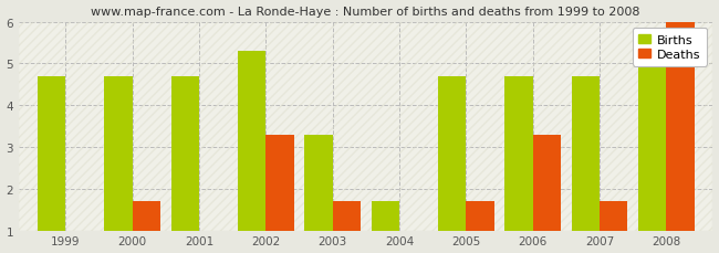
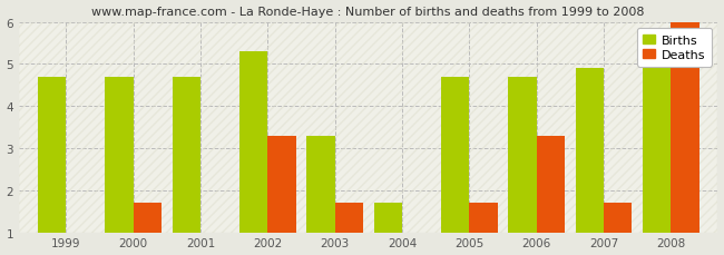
Births/2007: 4.7 -> 4.9
